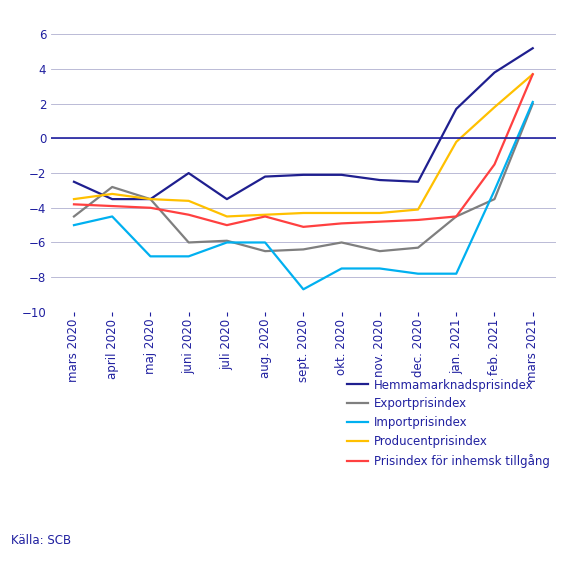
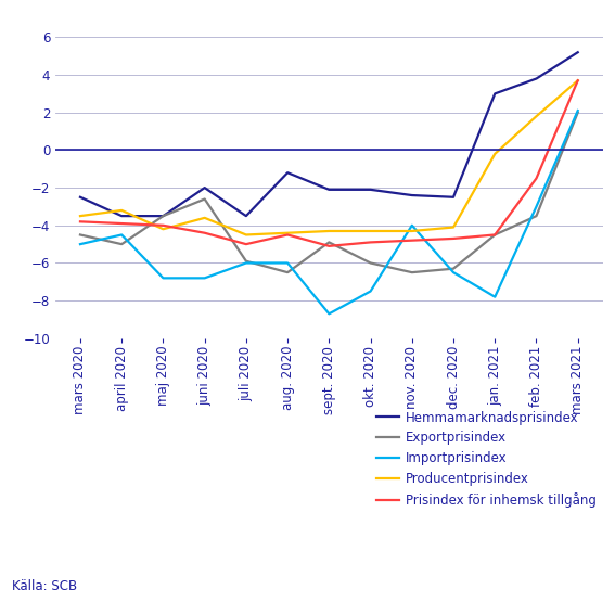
Exportprisindex/april 2020: -2.8 -> -5.0
Producentprisindex/maj 2020: -3.5 -> -4.2
Exportprisindex/juni 2020: -6.0 -> -2.6
Hemmamarknadsprisindex/aug. 2020: -2.2 -> -1.2
Exportprisindex/sept. 2020: -6.4 -> -4.9
Importprisindex/nov. 2020: -7.5 -> -4.0
Importprisindex/dec. 2020: -7.8 -> -6.5
Hemmamarknadsprisindex/jan. 2021: 1.7 -> 3.0
